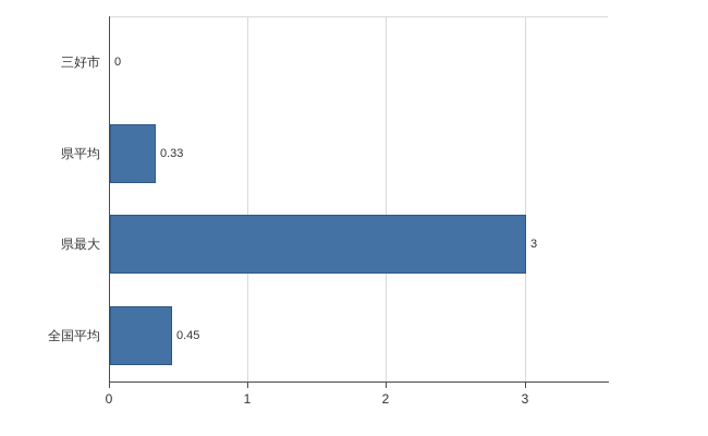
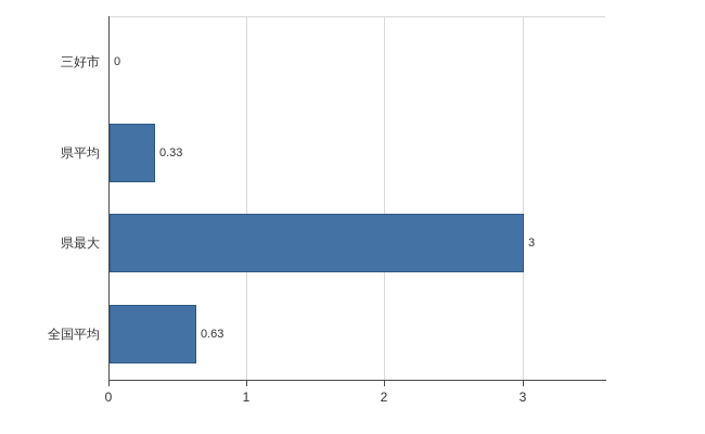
全国平均: 0.45 -> 0.63
